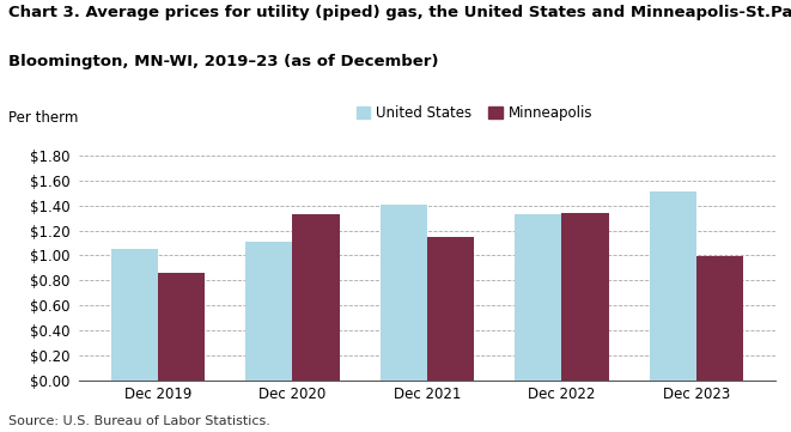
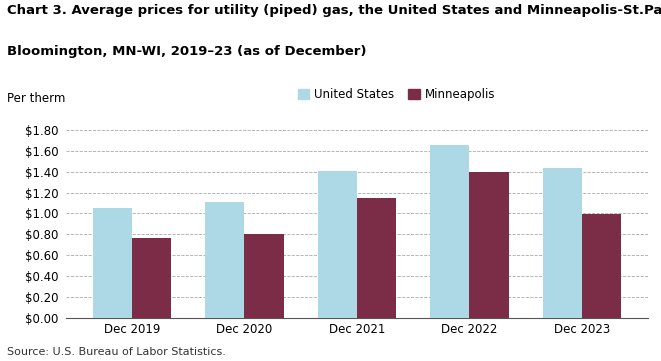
Minneapolis/Dec 2019: $0.86 -> $0.76
Minneapolis/Dec 2020: $1.33 -> $0.80
United States/Dec 2022: $1.33 -> $1.66
Minneapolis/Dec 2022: $1.34 -> $1.40
United States/Dec 2023: $1.51 -> $1.44
